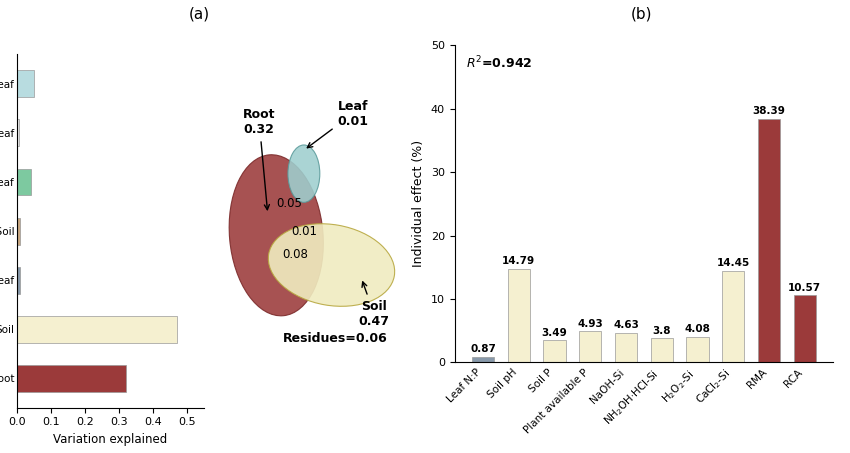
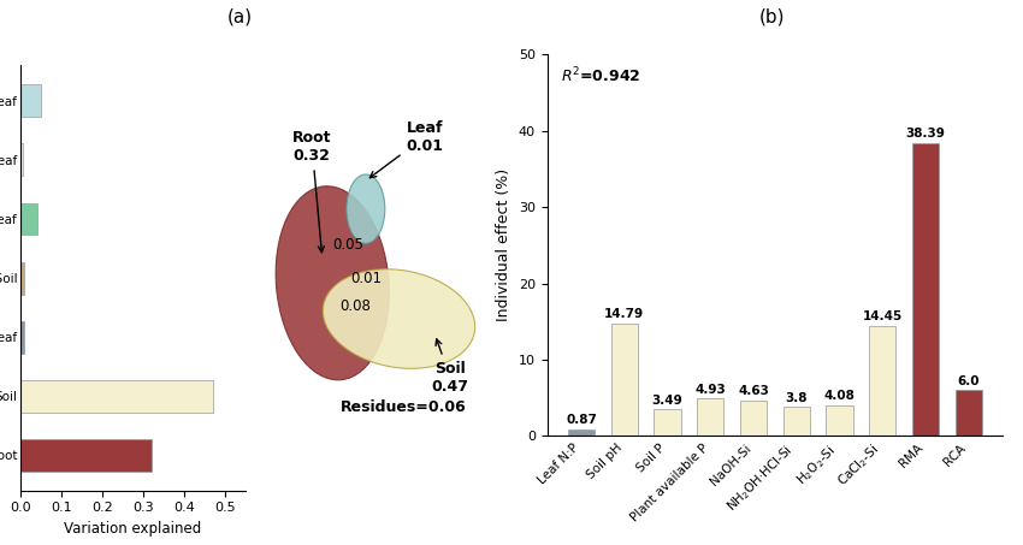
RCA: 10.57 -> 6.0
